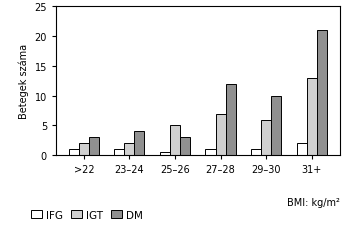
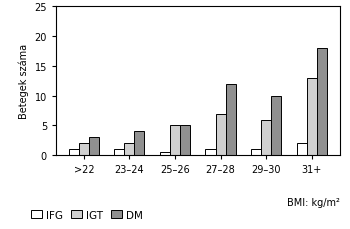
DM/25–26: 3 -> 5
DM/31+: 21 -> 18
